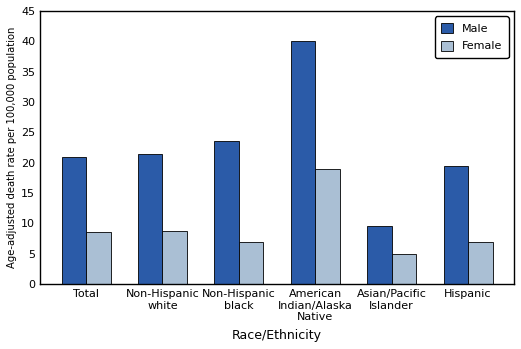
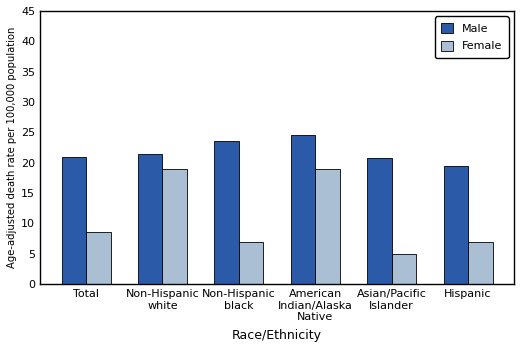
Female/Non-Hispanic white: 8.7 -> 19.0
Male/American Indian/Alaska Native: 40.0 -> 24.6
Male/Asian/Pacific Islander: 9.5 -> 20.8
